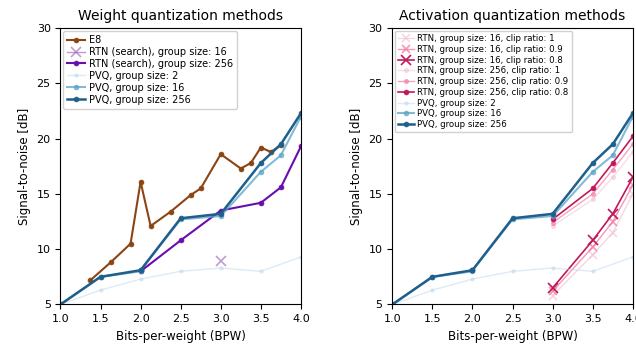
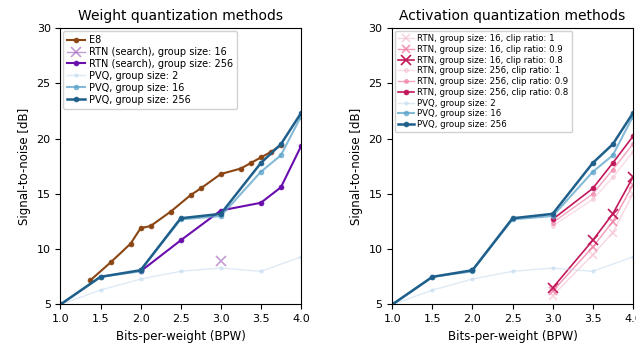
Weight quantization methods/E8/2.0: 16.1 -> 11.9
Weight quantization methods/E8/3.0: 18.6 -> 16.8
Weight quantization methods/E8/3.5: 19.2 -> 18.3
